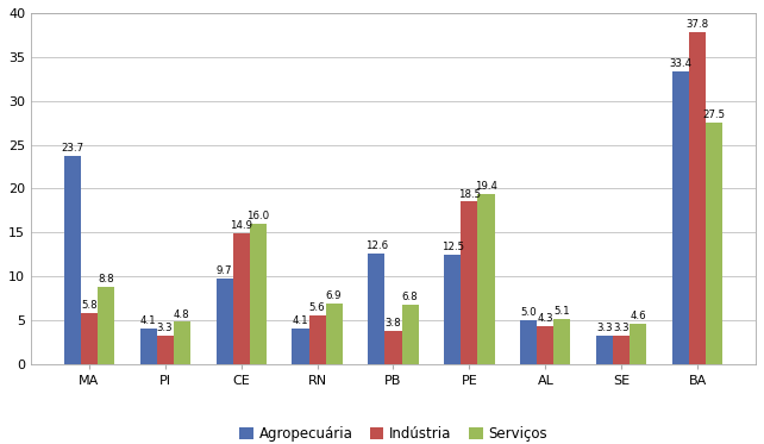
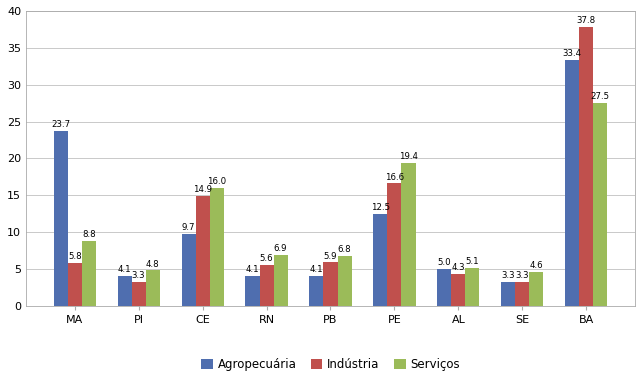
Agropecuária/PB: 12.6 -> 4.1
Indústria/PB: 3.8 -> 5.9
Indústria/PE: 18.5 -> 16.6
